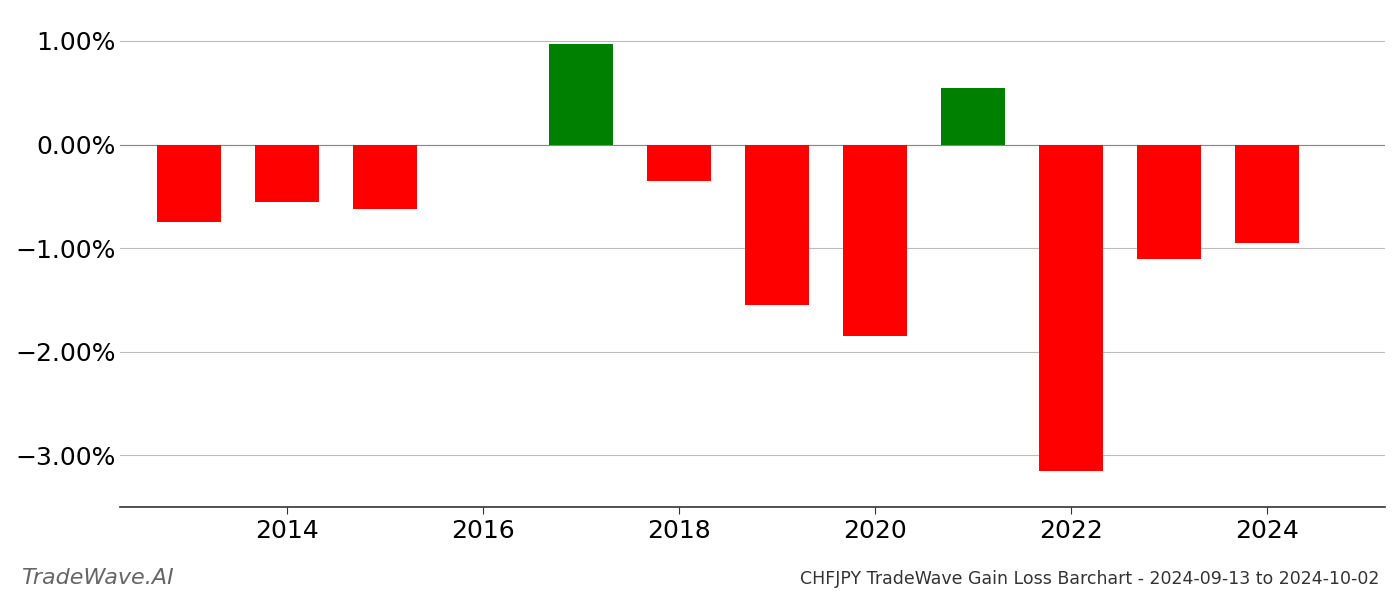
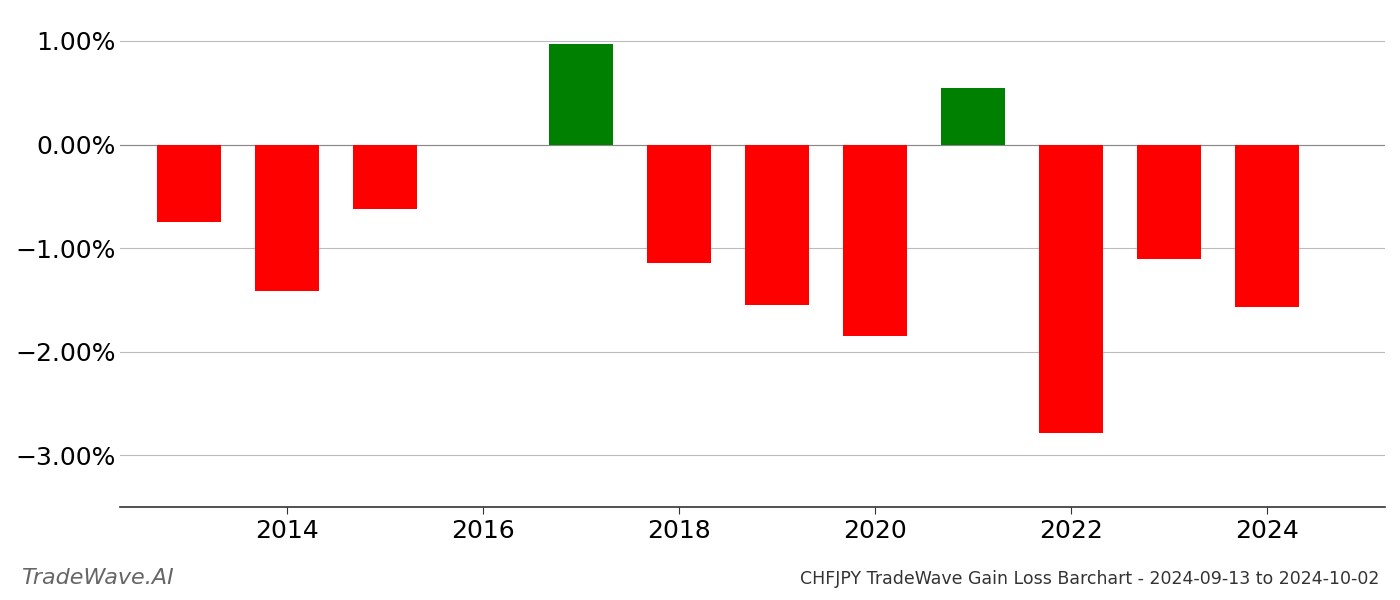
2014: -0.55% -> -1.41%
2018: -0.35% -> -1.14%
2022: -3.15% -> -2.78%
2024: -0.95% -> -1.57%
